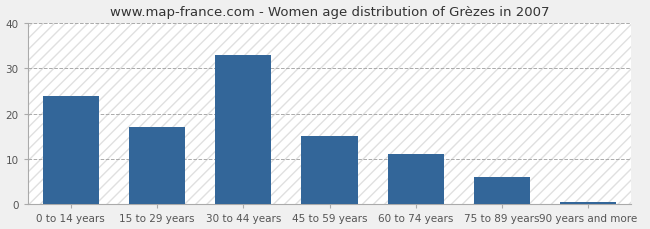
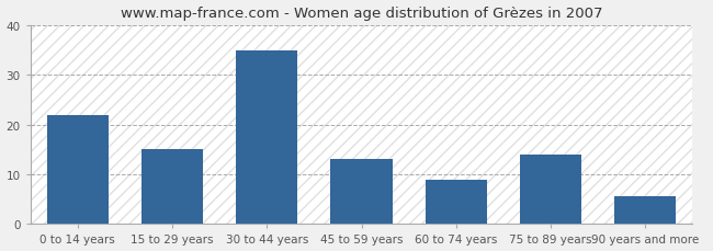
0 to 14 years: 24.0 -> 22.0
15 to 29 years: 17.0 -> 15.0
30 to 44 years: 33.0 -> 35.0
45 to 59 years: 15.0 -> 13.0
60 to 74 years: 11.0 -> 9.0
75 to 89 years: 6.0 -> 14.0
90 years and more: 0.5 -> 5.5
